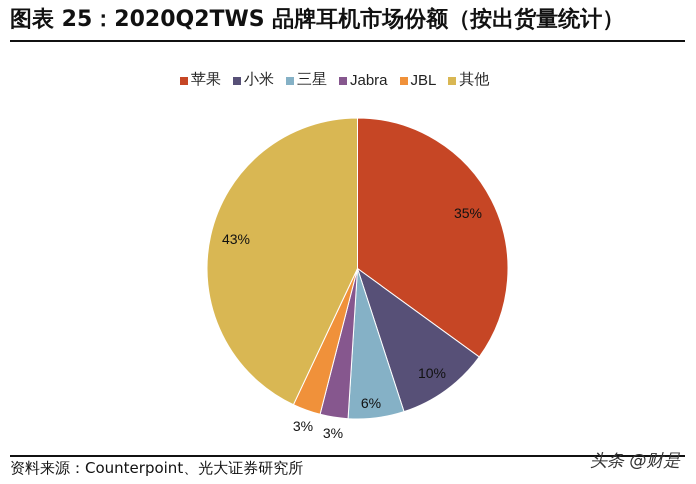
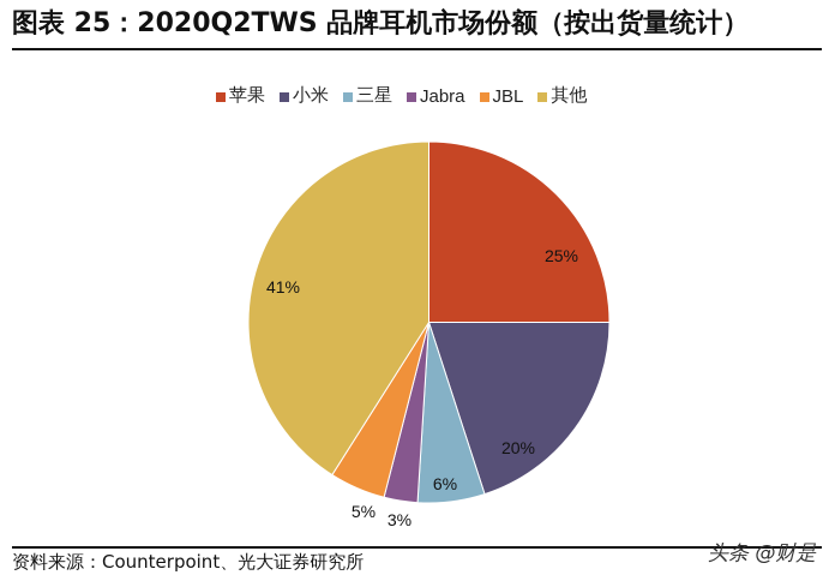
苹果: 35% -> 25%
小米: 10% -> 20%
JBL: 3% -> 5%
其他: 43% -> 41%
